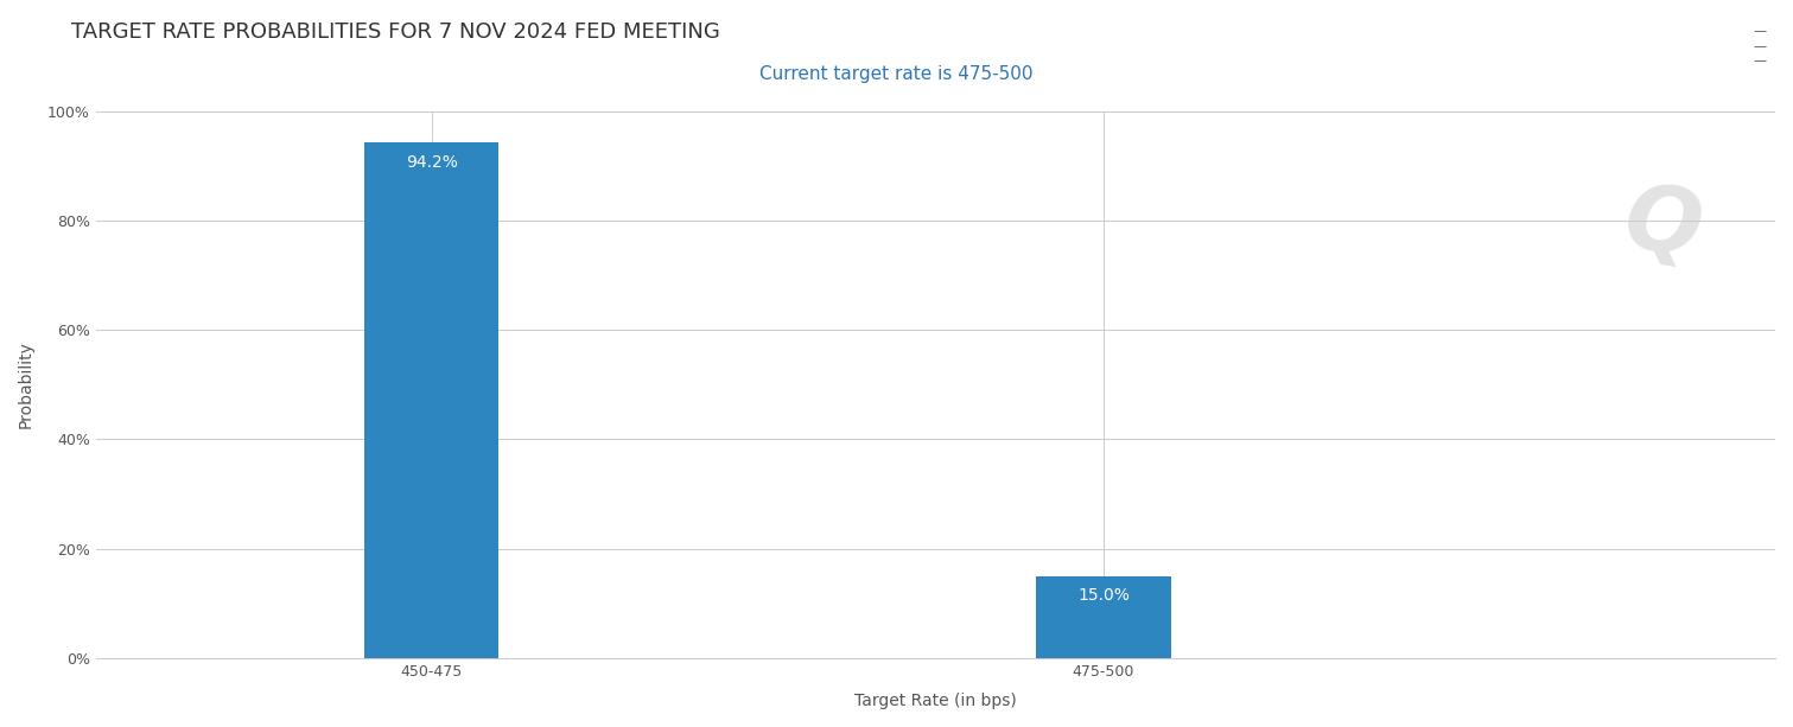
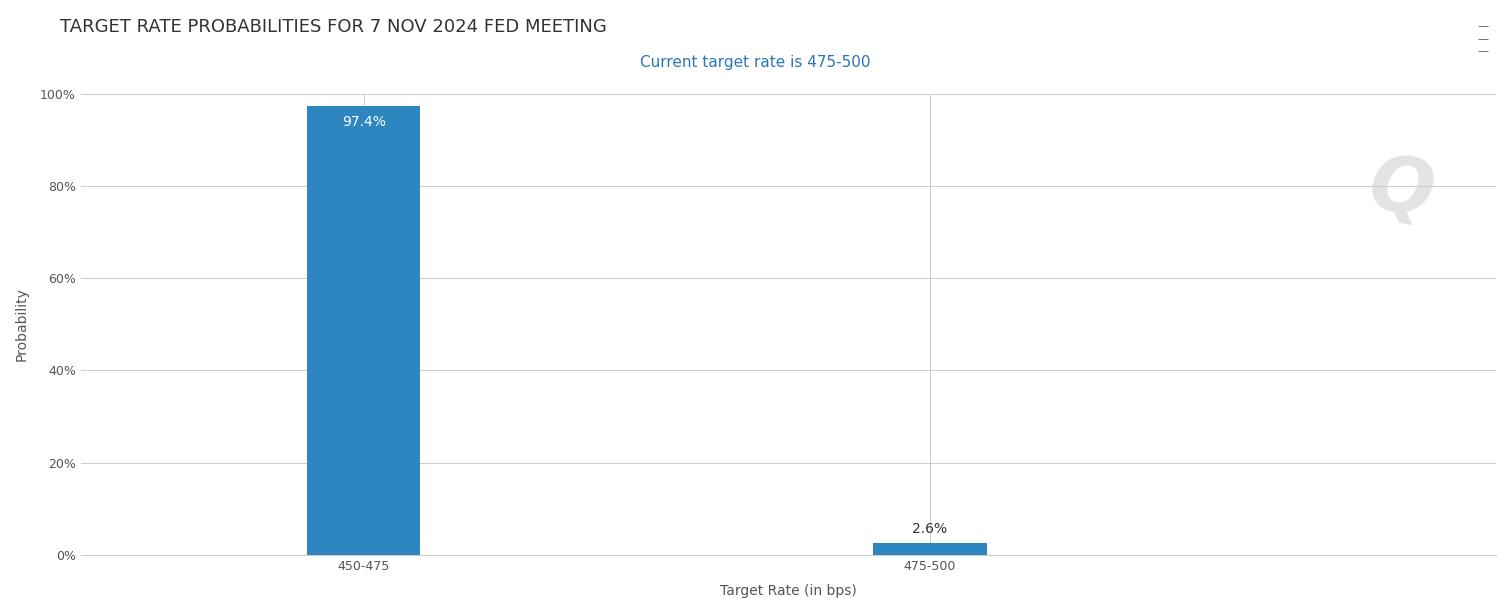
450-475: 94.2% -> 97.4%
475-500: 15.0% -> 2.6%
